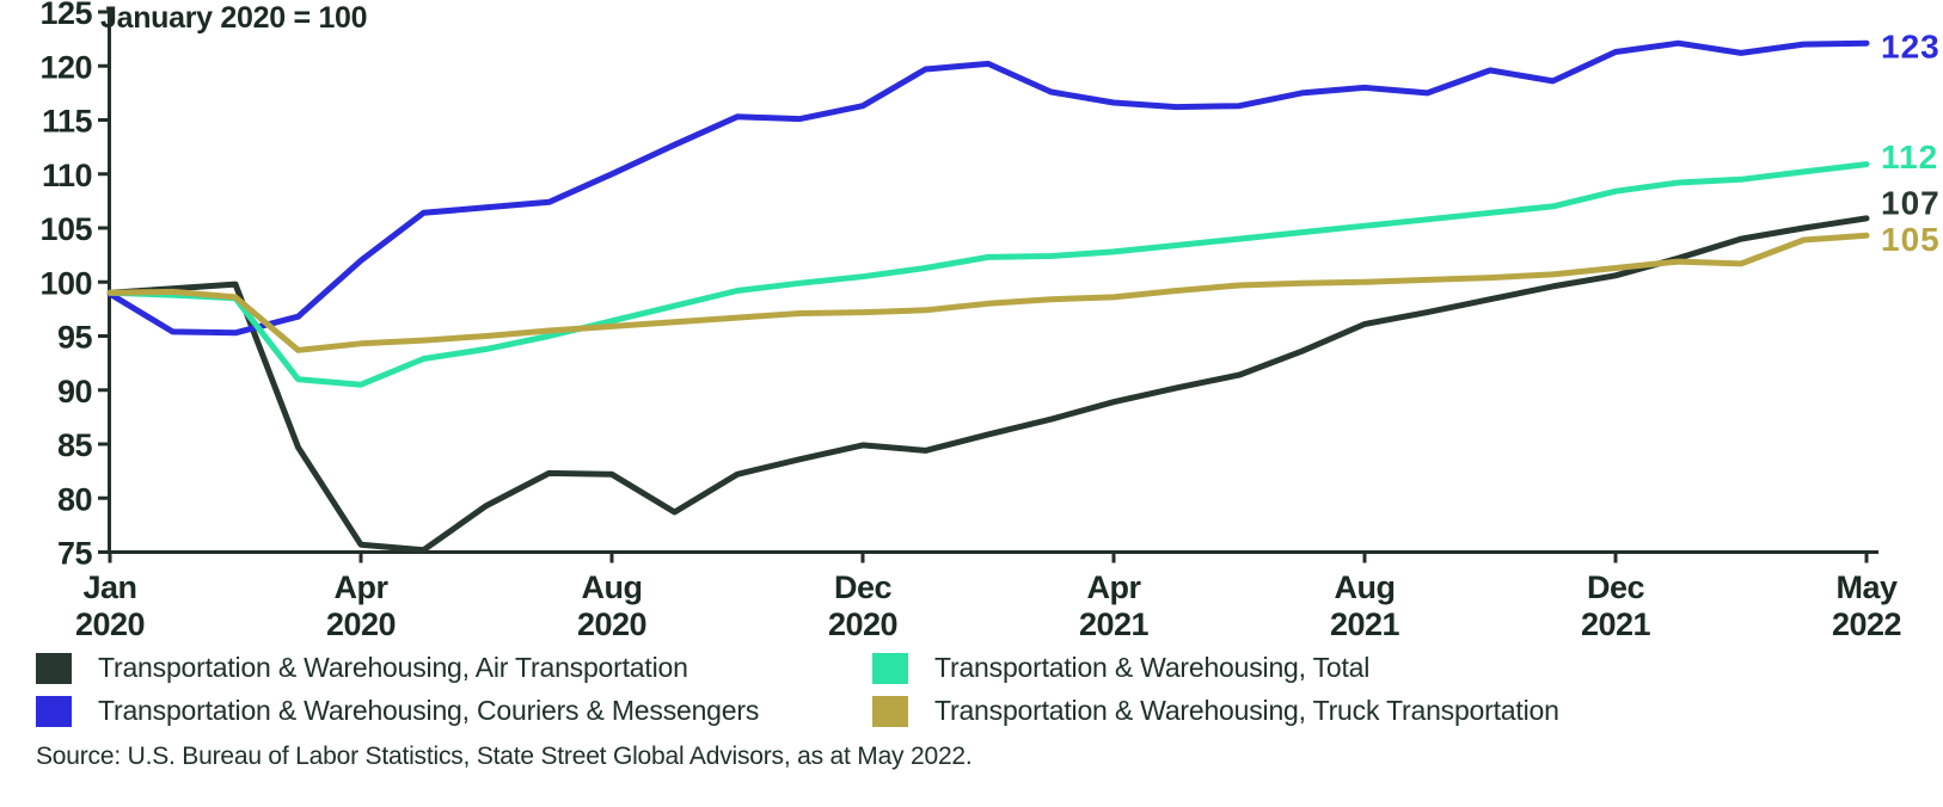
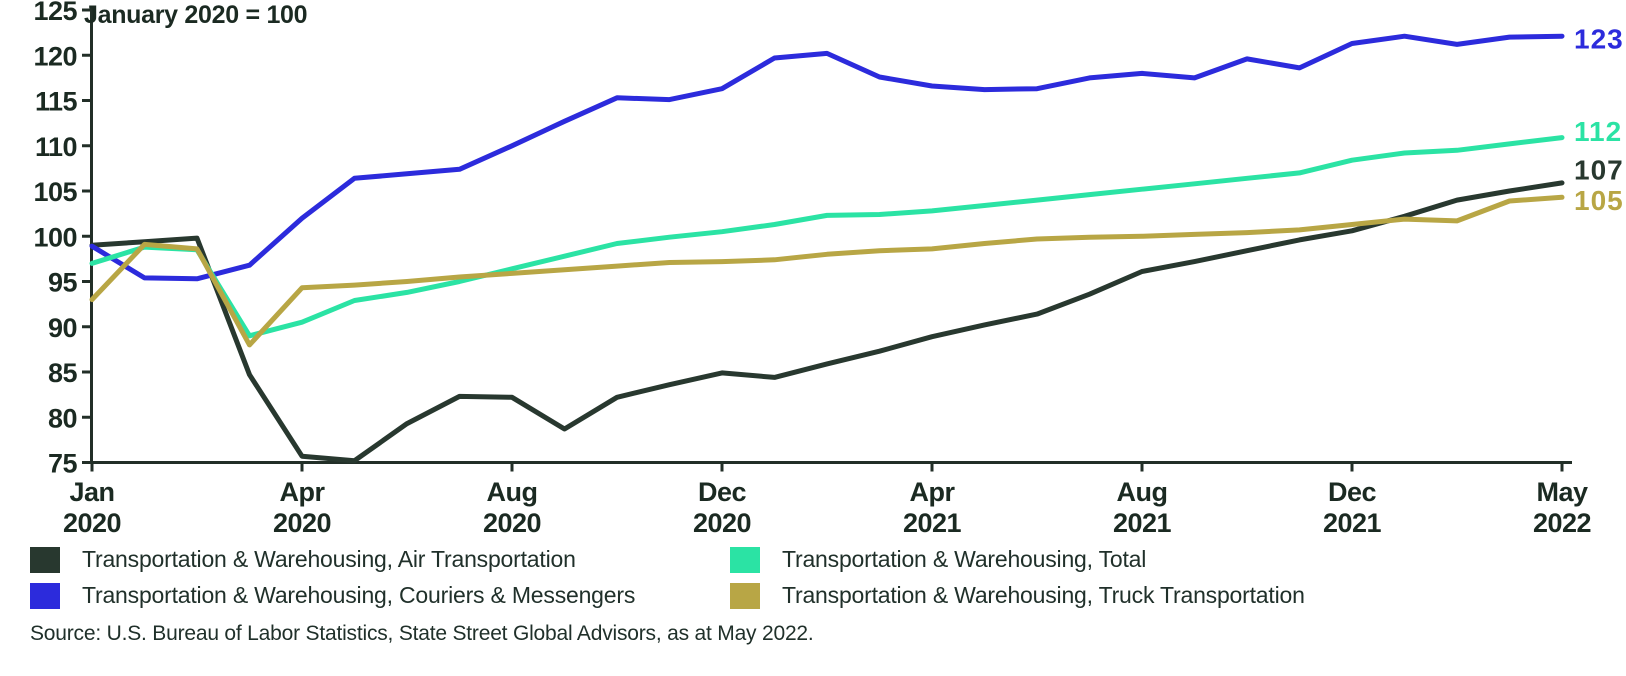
Transportation & Warehousing, Total/Jan 2020: 99 -> 97
Transportation & Warehousing, Truck Transportation/Jan 2020: 99 -> 93
Transportation & Warehousing, Total/Apr 2020: 91 -> 89
Transportation & Warehousing, Truck Transportation/Apr 2020: 94 -> 88
